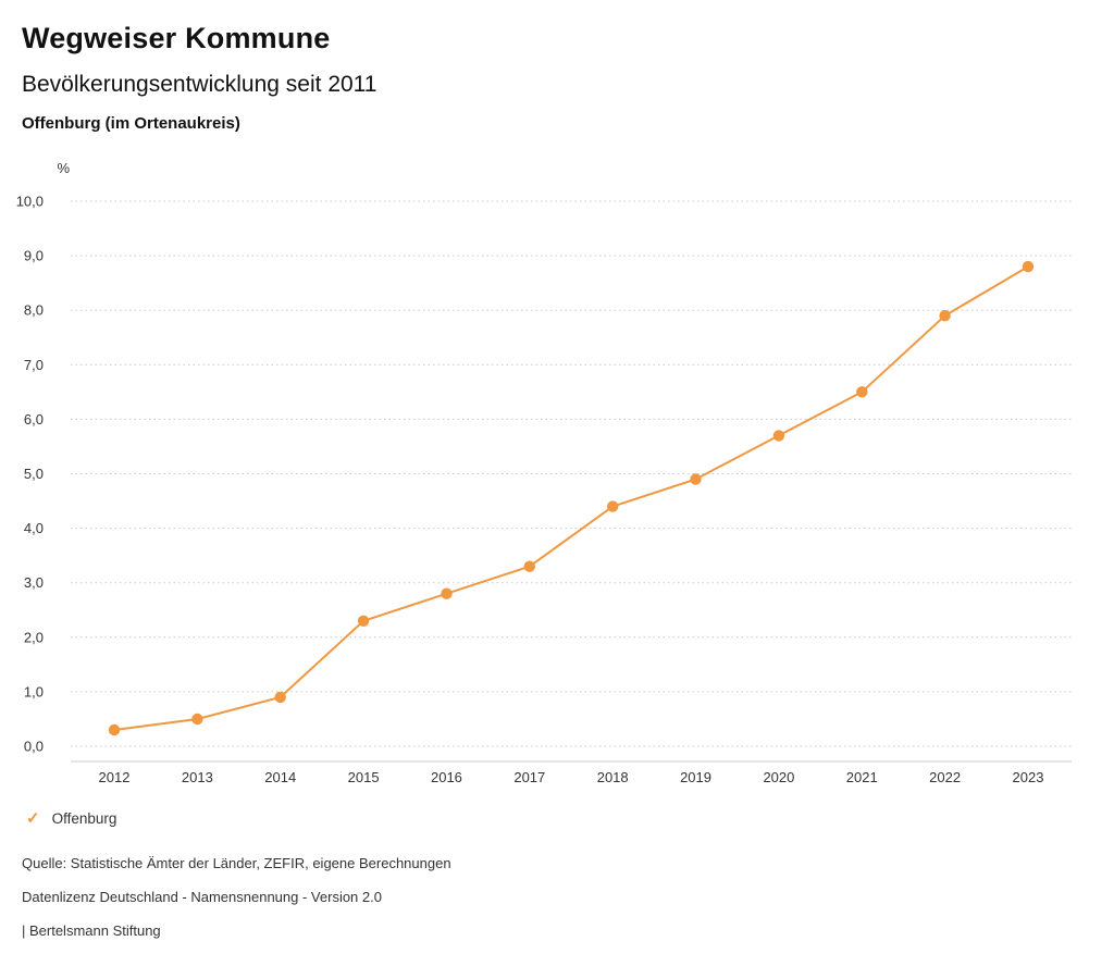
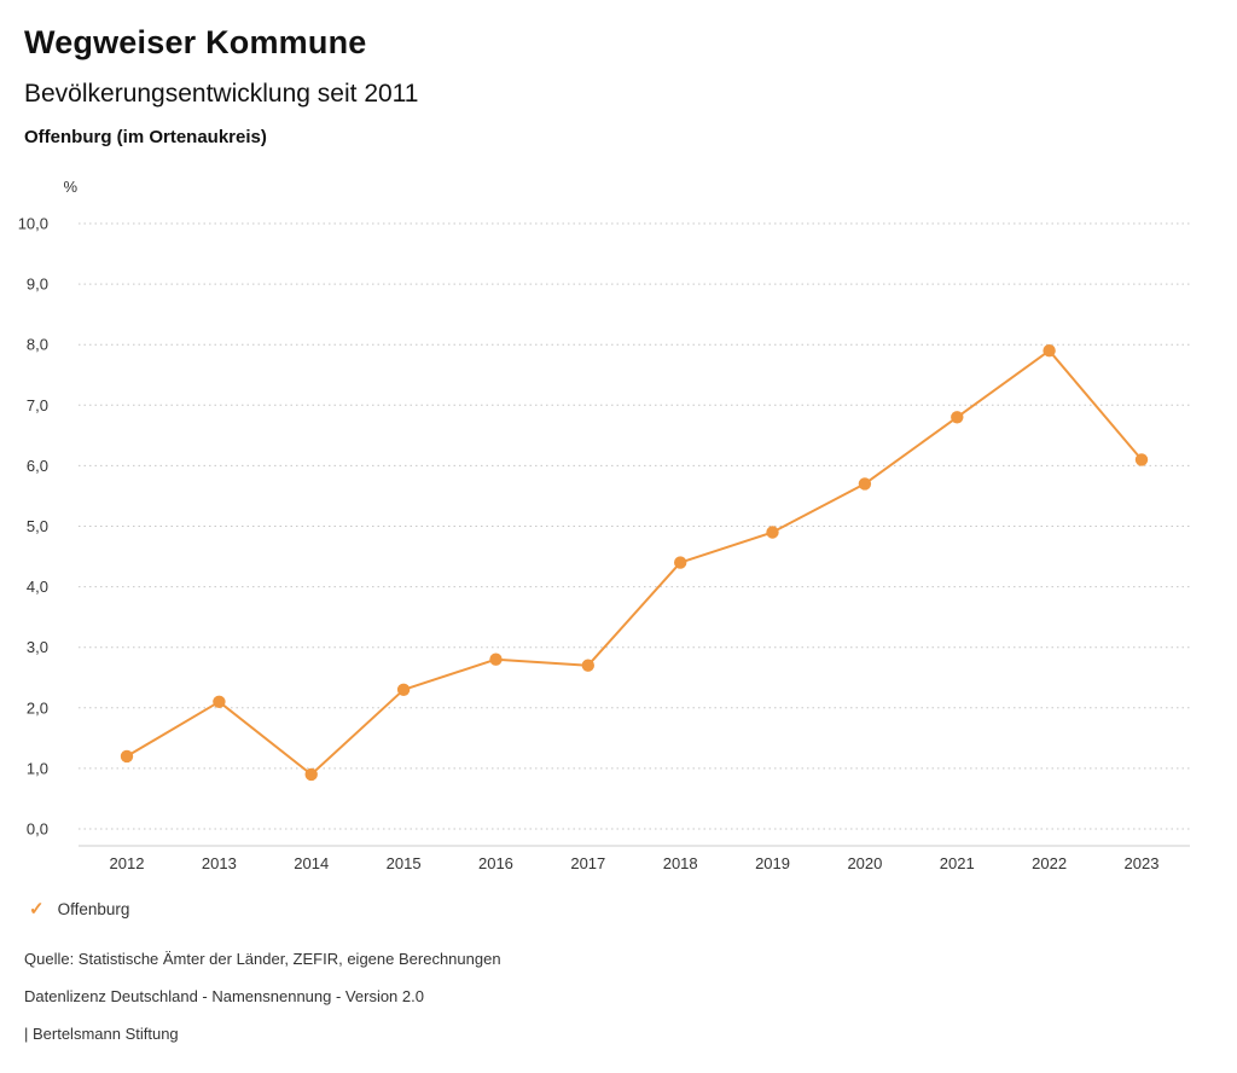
2012: 0,3 -> 1,2
2013: 0,5 -> 2,1
2017: 3,3 -> 2,7
2021: 6,5 -> 6,8
2023: 8,8 -> 6,1
